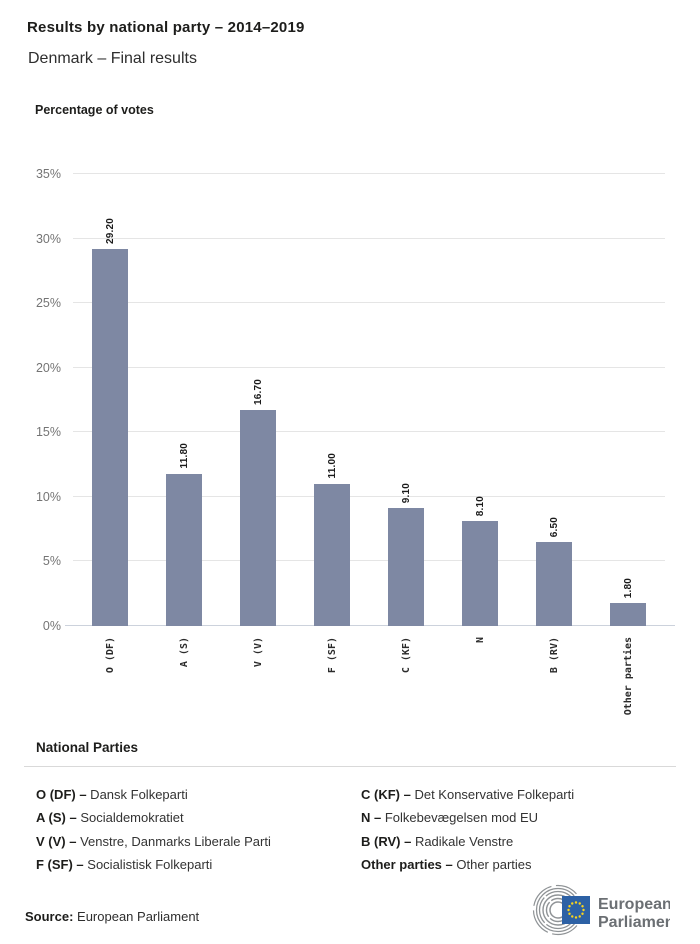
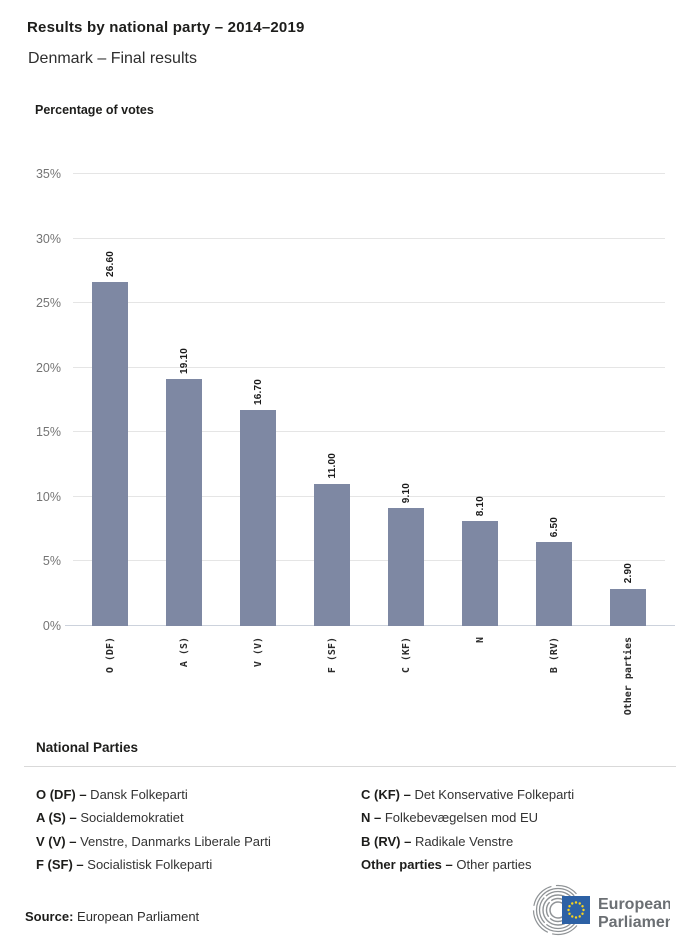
O (DF): 29.20 -> 26.60
A (S): 11.80 -> 19.10
Other parties: 1.80 -> 2.90
